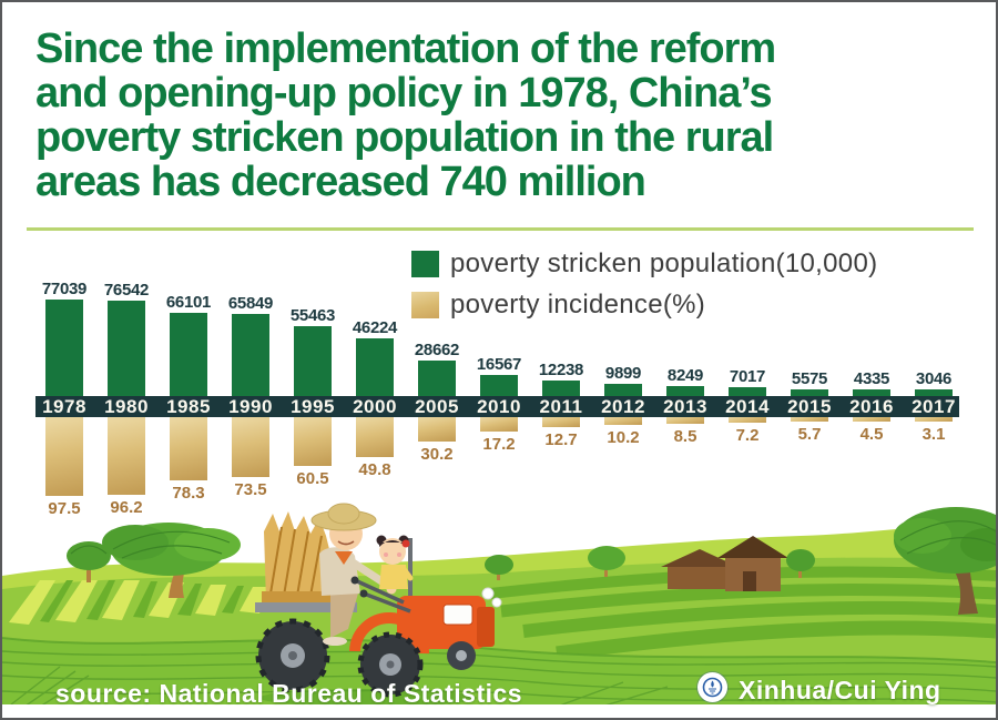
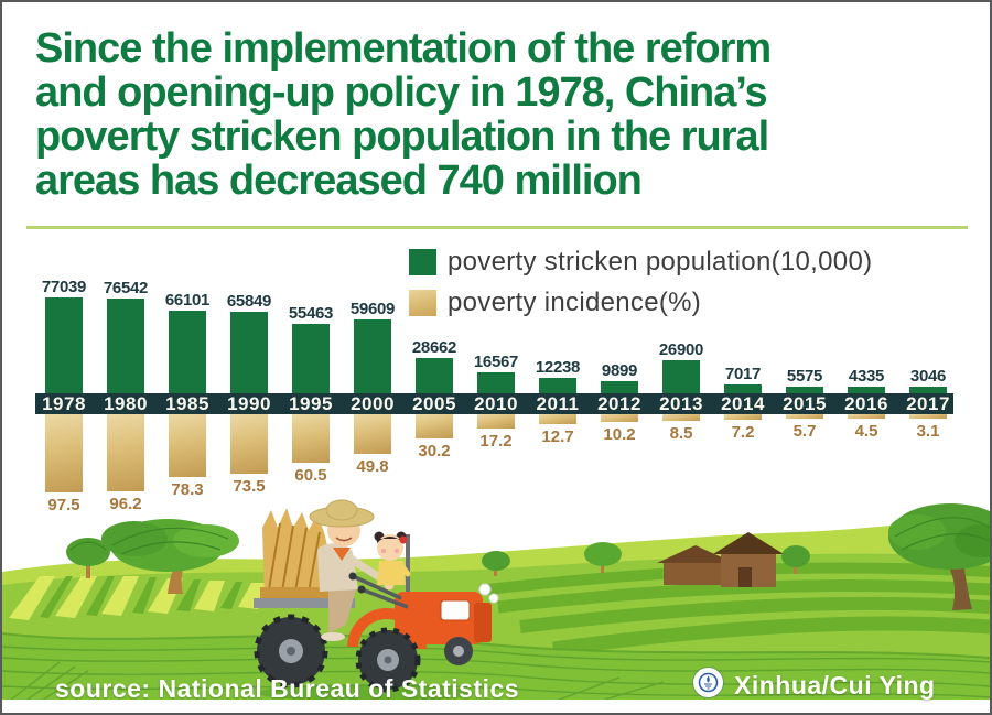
poverty stricken population(10,000)/2000: 46224 -> 59609
poverty stricken population(10,000)/2013: 8249 -> 26900
